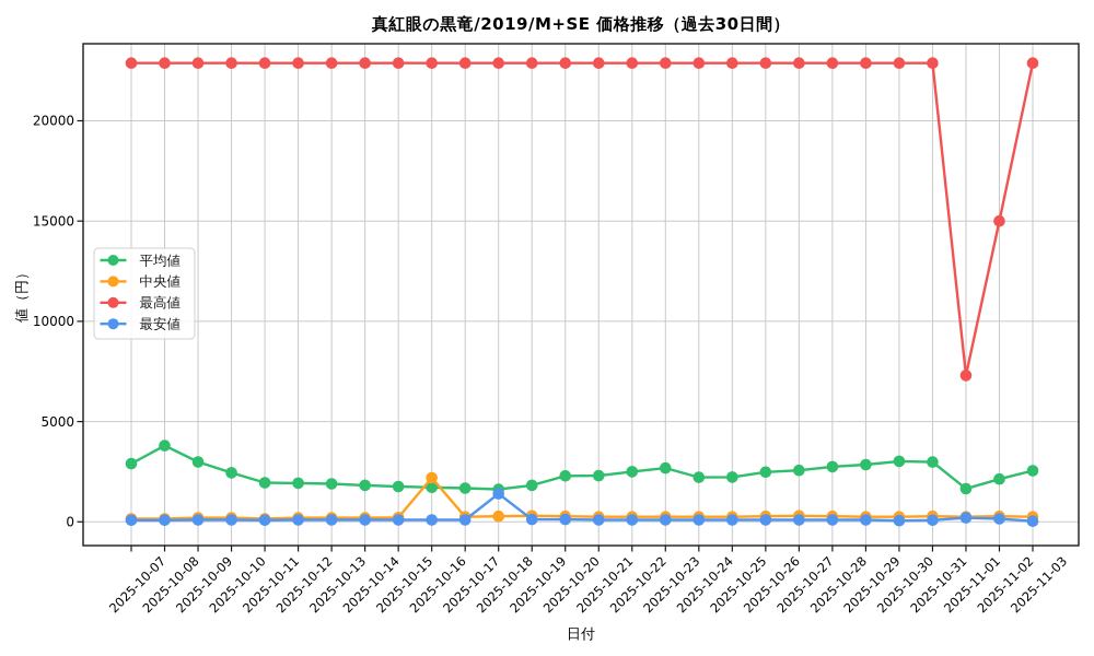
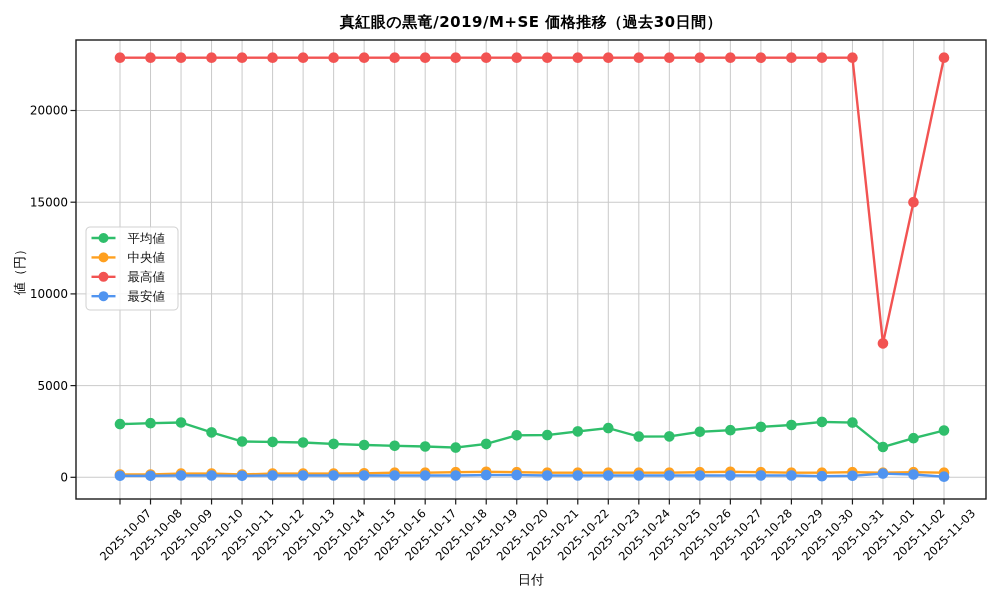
平均値/2025-10-08: 3800 -> 3000
中央値/2025-10-16: 2200 -> 200
最安値/2025-10-18: 1400 -> 100
